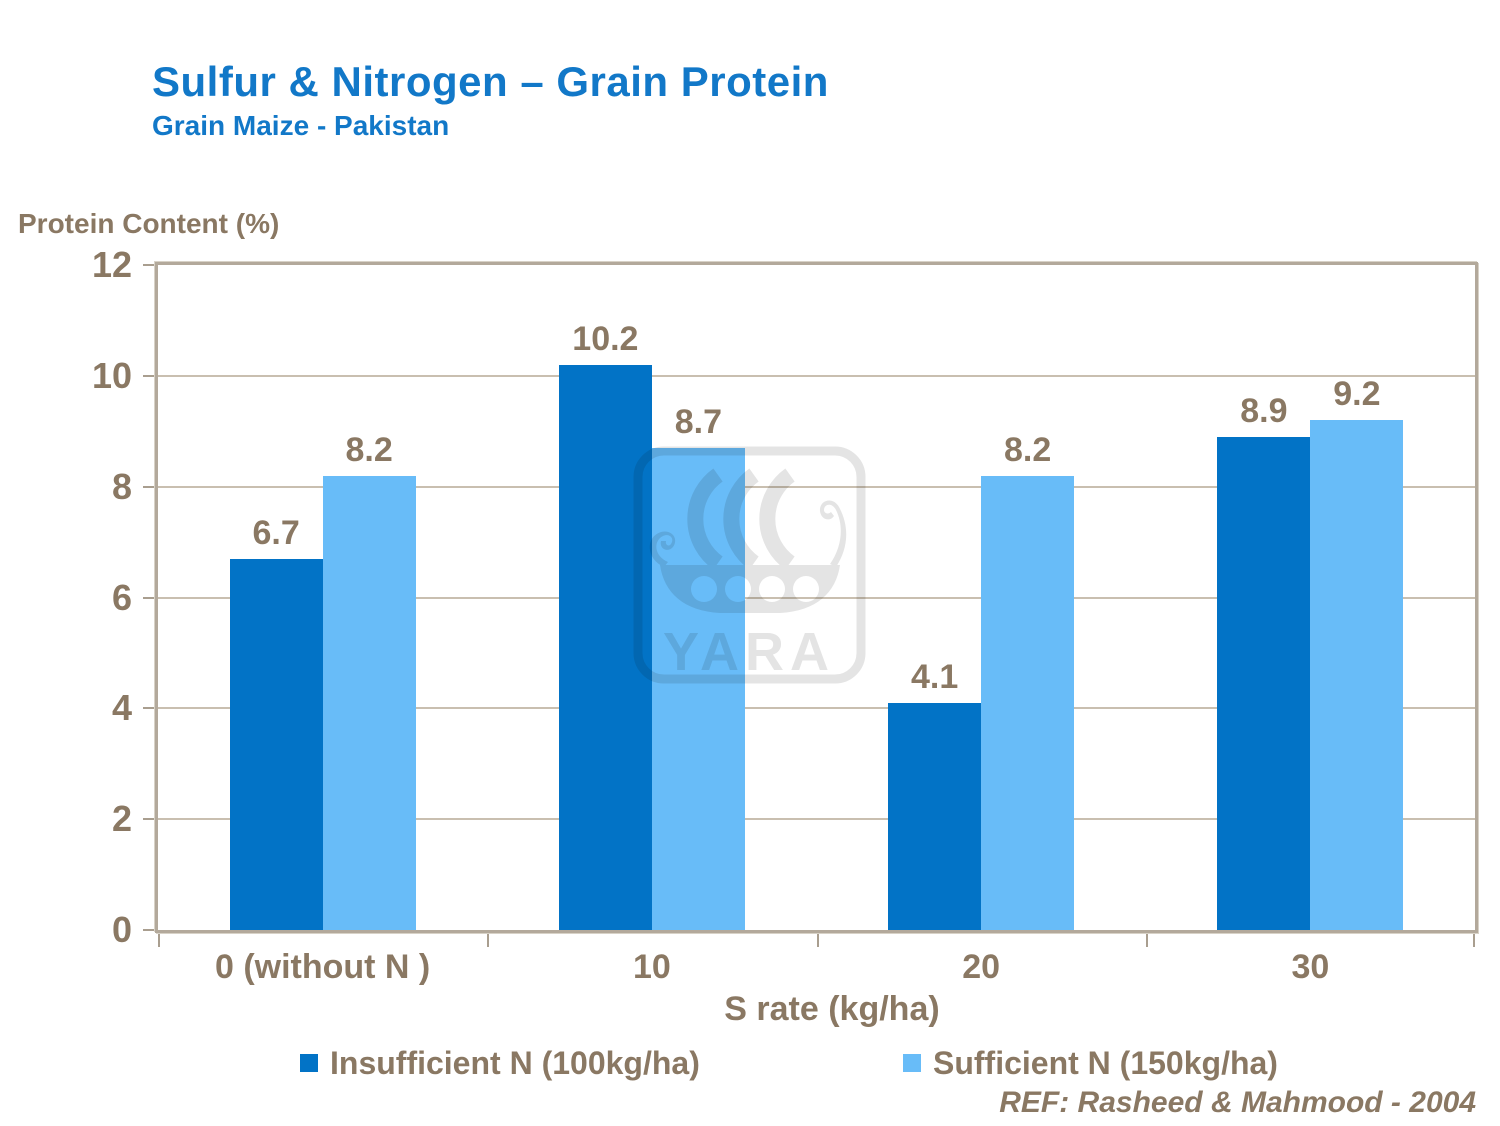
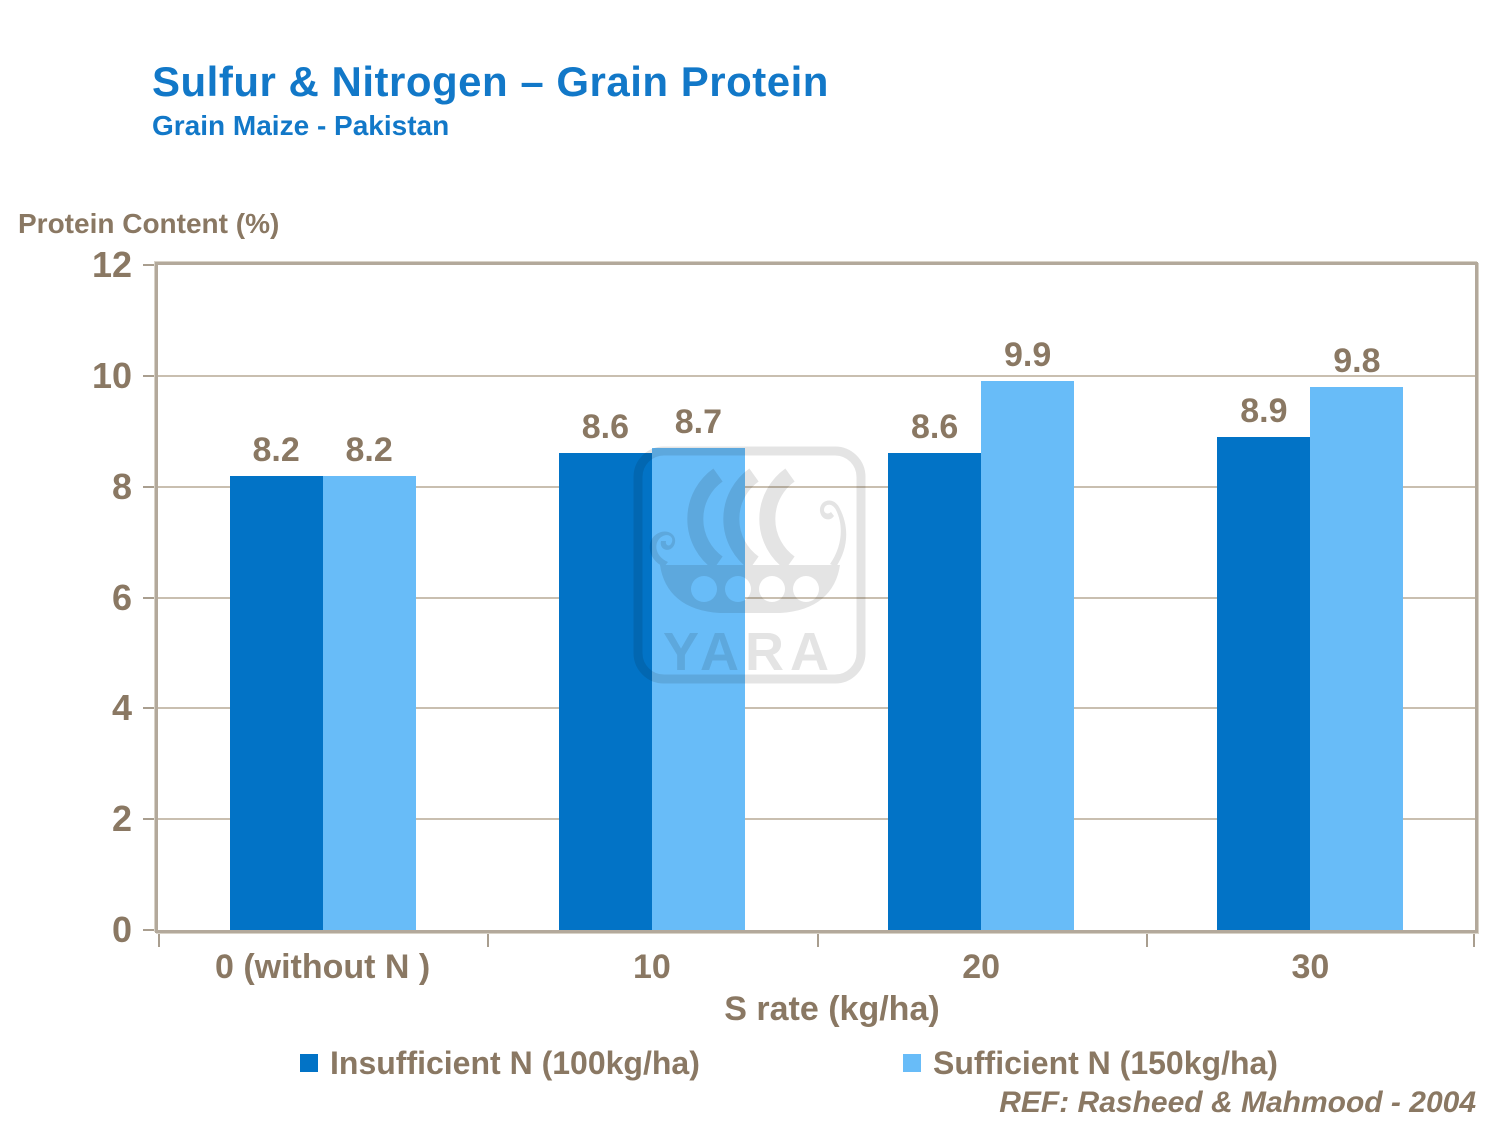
Insufficient N (100kg/ha)/0 (without N ): 6.7 -> 8.2
Insufficient N (100kg/ha)/10: 10.2 -> 8.6
Insufficient N (100kg/ha)/20: 4.1 -> 8.6
Sufficient N (150kg/ha)/20: 8.2 -> 9.9
Sufficient N (150kg/ha)/30: 9.2 -> 9.8
